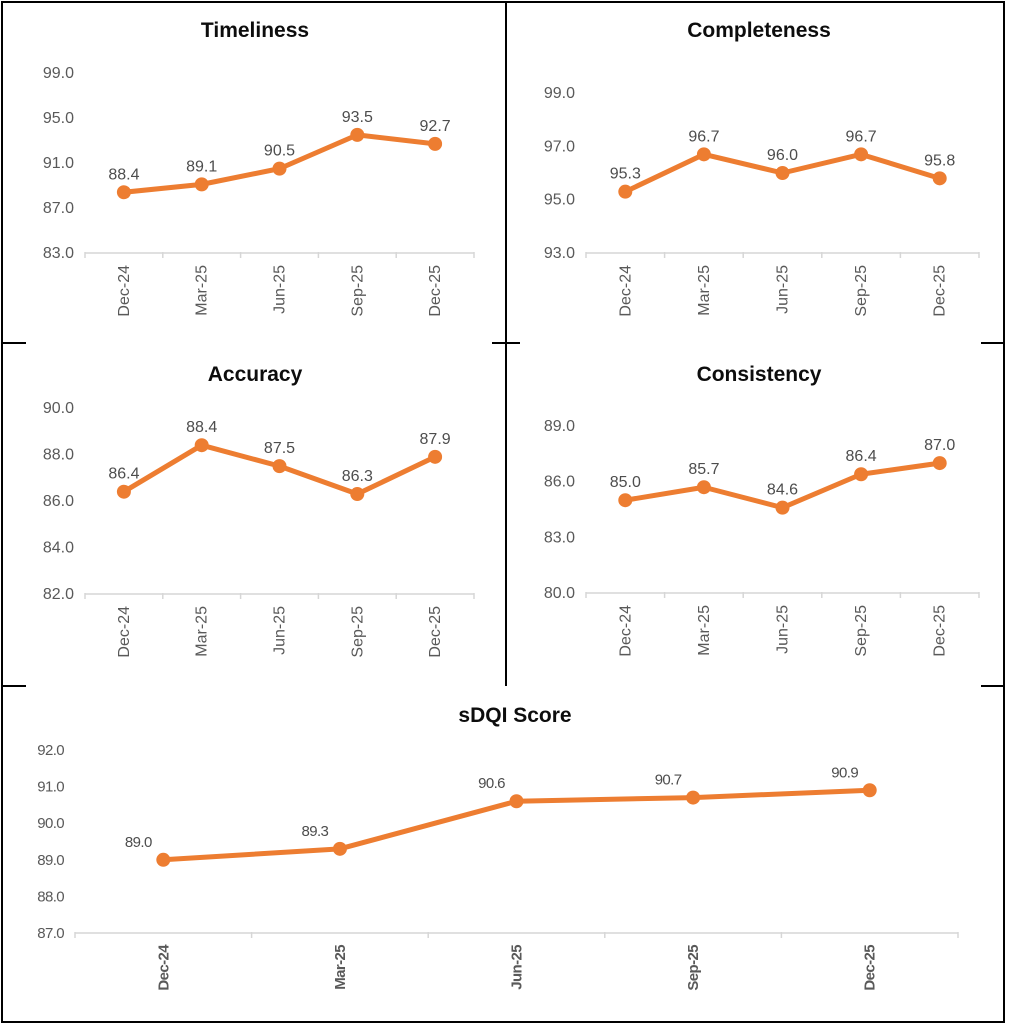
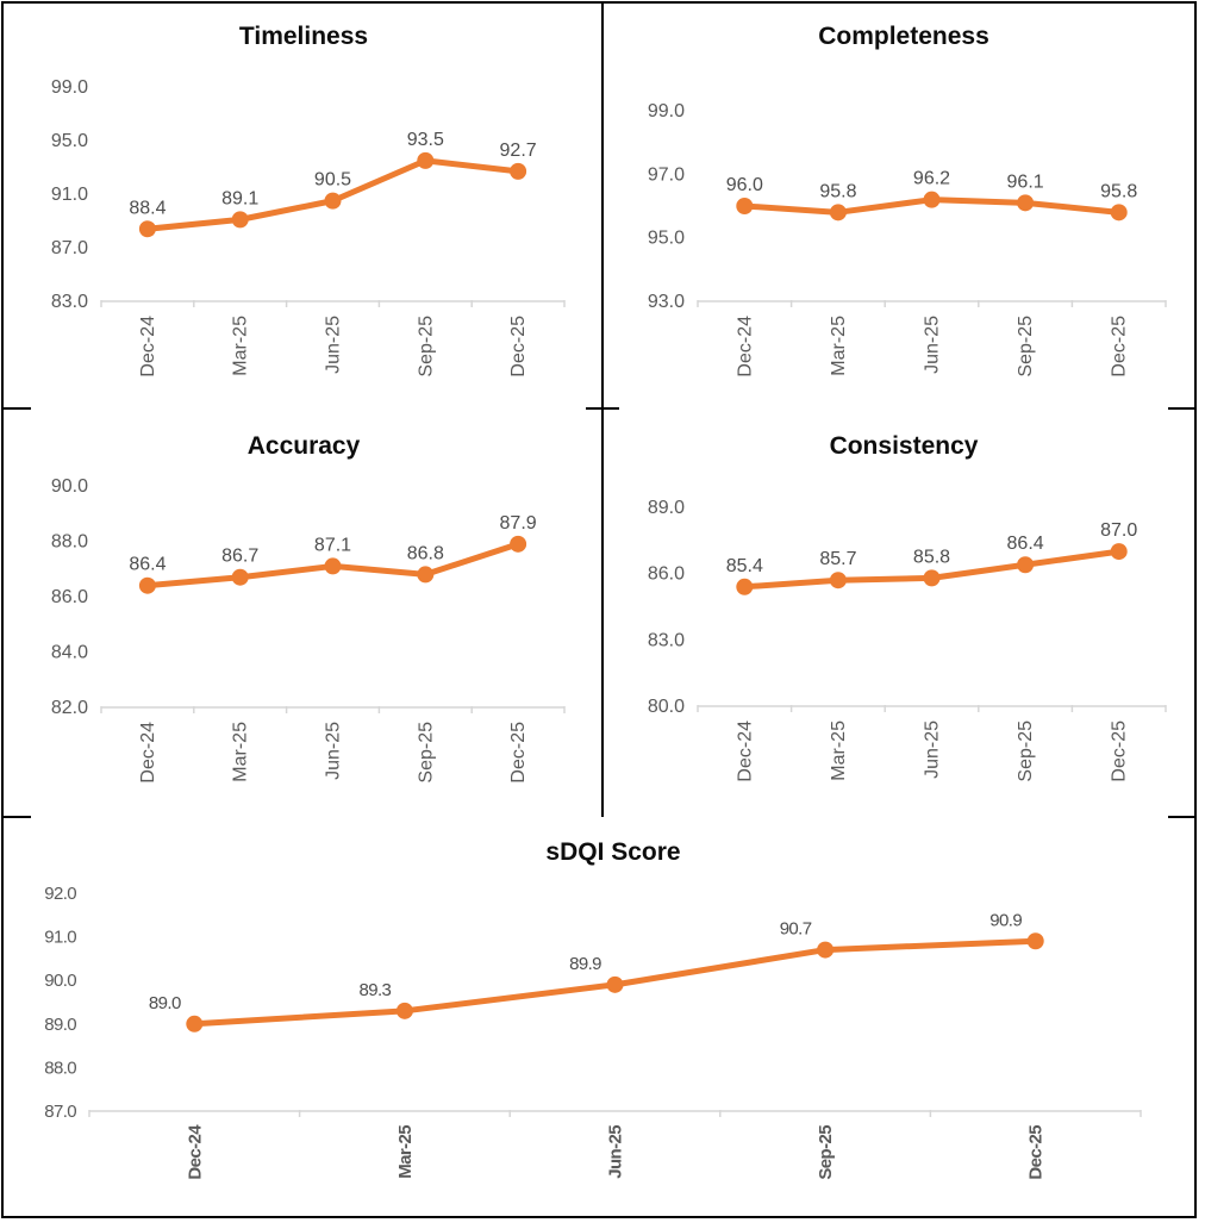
Completeness/Dec-24: 95.3 -> 96.0
Completeness/Mar-25: 96.7 -> 95.8
Completeness/Jun-25: 96.0 -> 96.2
Completeness/Sep-25: 96.7 -> 96.1
Accuracy/Mar-25: 88.4 -> 86.7
Accuracy/Jun-25: 87.5 -> 87.1
Accuracy/Sep-25: 86.3 -> 86.8
Consistency/Dec-24: 85.0 -> 85.4
Consistency/Jun-25: 84.6 -> 85.8
sDQI Score/Jun-25: 90.6 -> 89.9
